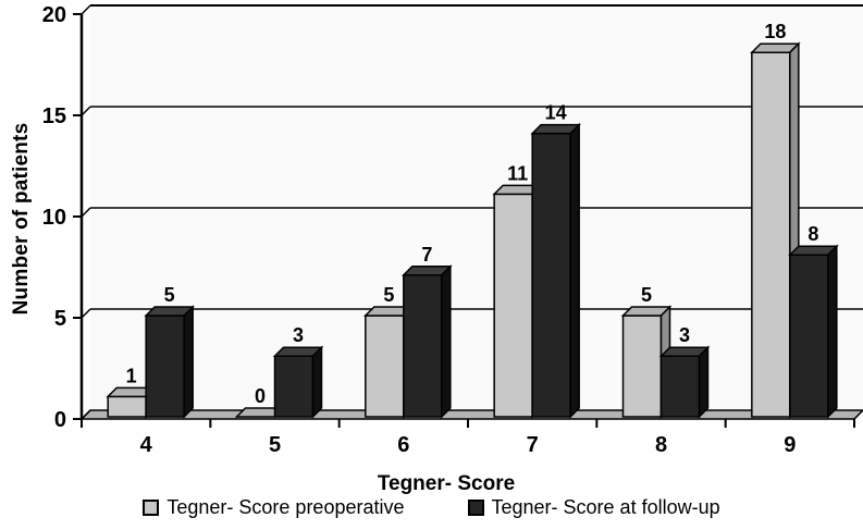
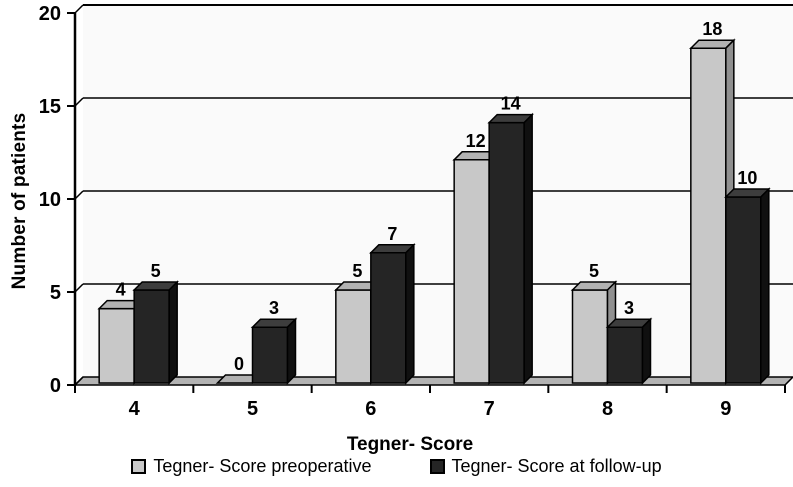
Tegner- Score preoperative/4: 1 -> 4
Tegner- Score preoperative/7: 11 -> 12
Tegner- Score at follow-up/9: 8 -> 10
